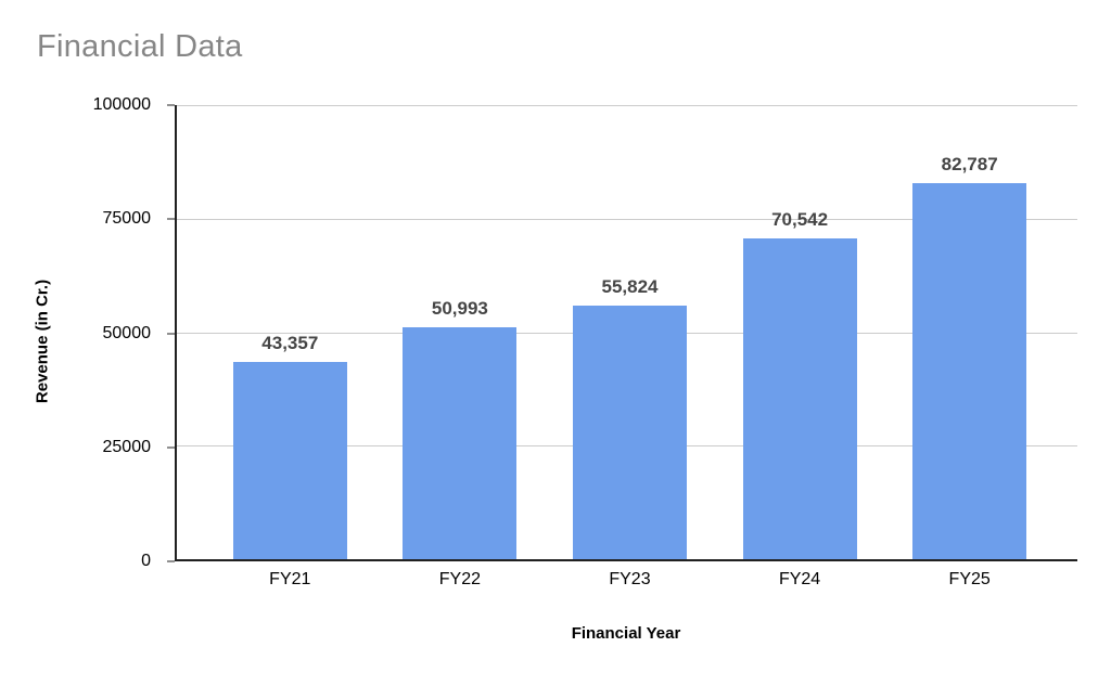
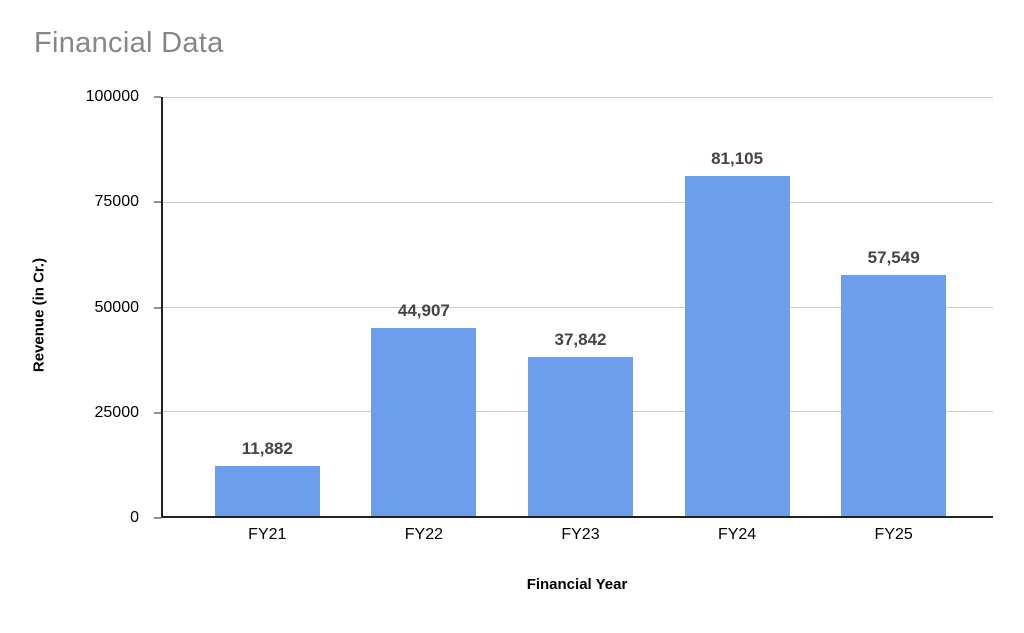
FY21: 43,357 -> 11,882
FY22: 50,993 -> 44,907
FY23: 55,824 -> 37,842
FY24: 70,542 -> 81,105
FY25: 82,787 -> 57,549
